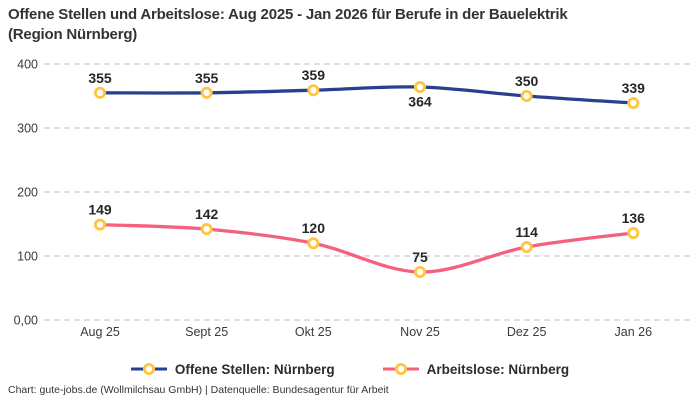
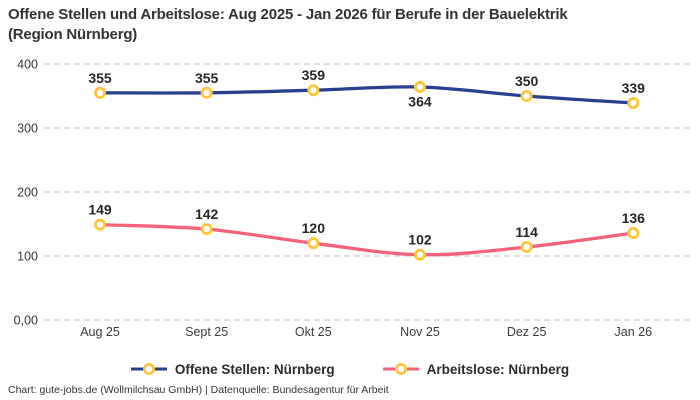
Arbeitslose: Nürnberg/Nov 25: 75 -> 102
